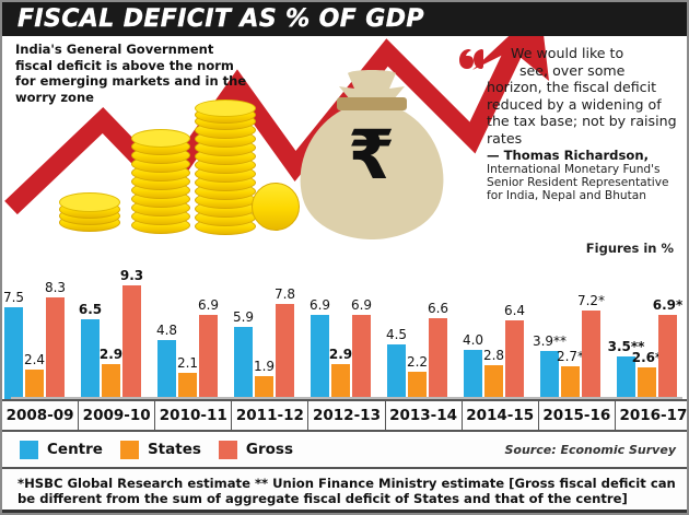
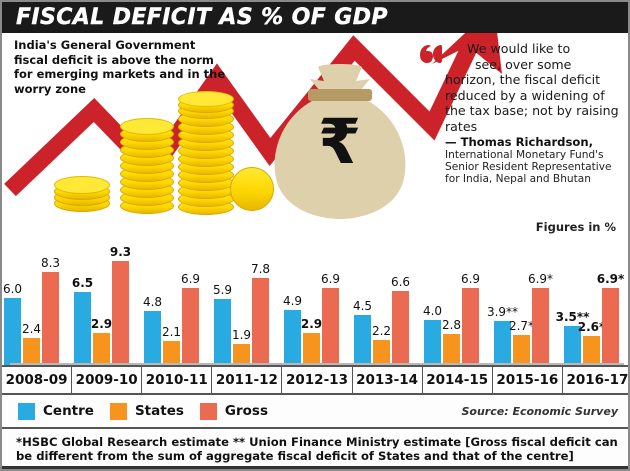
Centre/2008-09: 7.5 -> 6.0
Centre/2012-13: 6.9 -> 4.9
Gross/2014-15: 6.4 -> 6.9
Gross/2015-16: 7.2 -> 6.9
